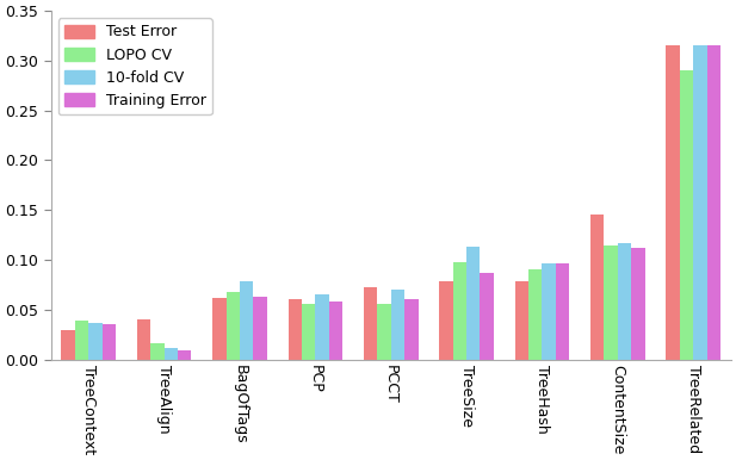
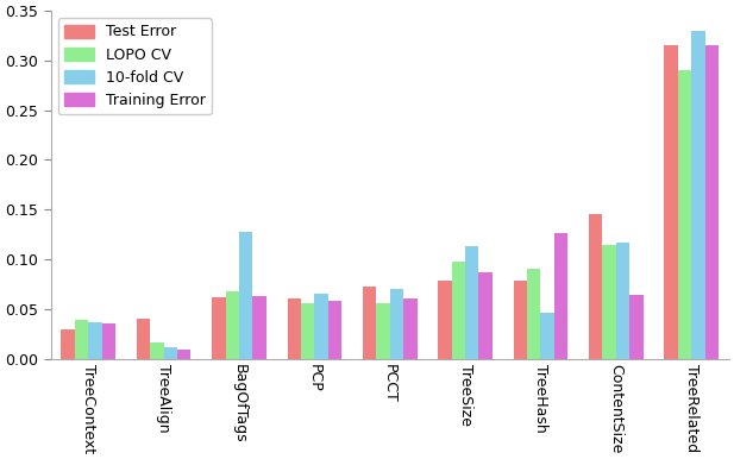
10-fold CV/BagOfTags: 0.078 -> 0.128
10-fold CV/TreeHash: 0.097 -> 0.046
Training Error/TreeHash: 0.097 -> 0.126
Training Error/ContentSize: 0.112 -> 0.064
10-fold CV/TreeRelated: 0.316 -> 0.330
